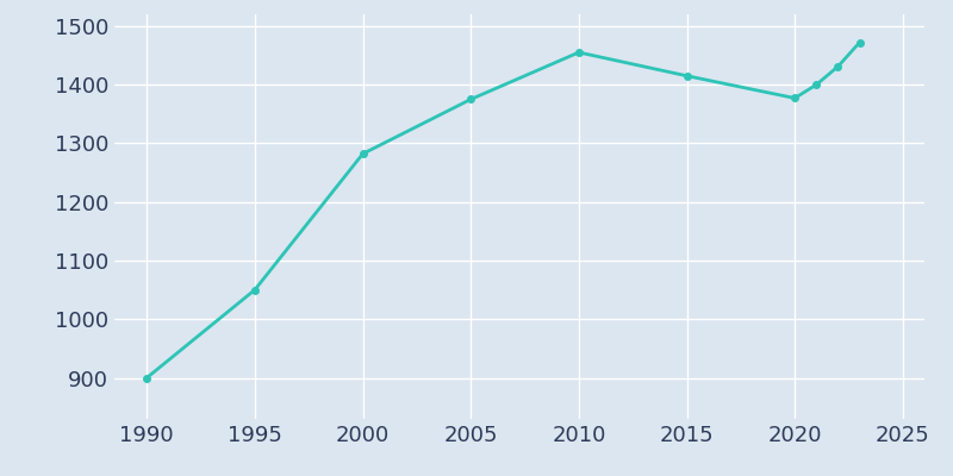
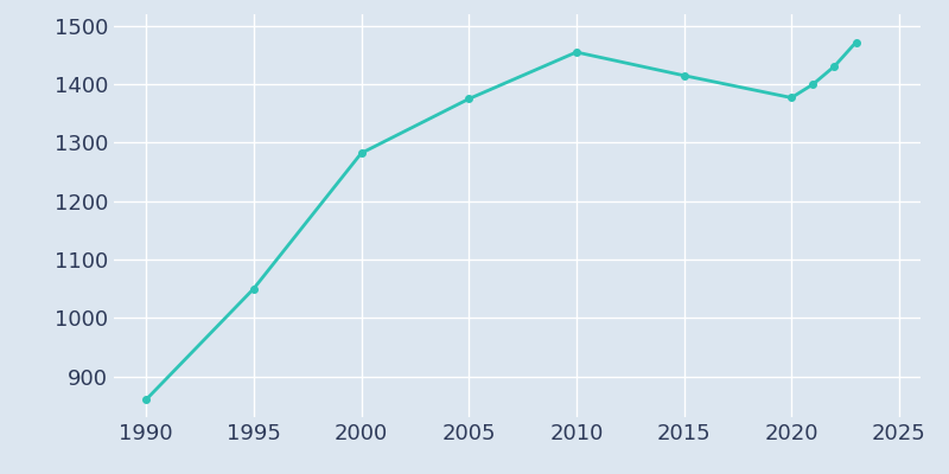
1990: 900 -> 860
